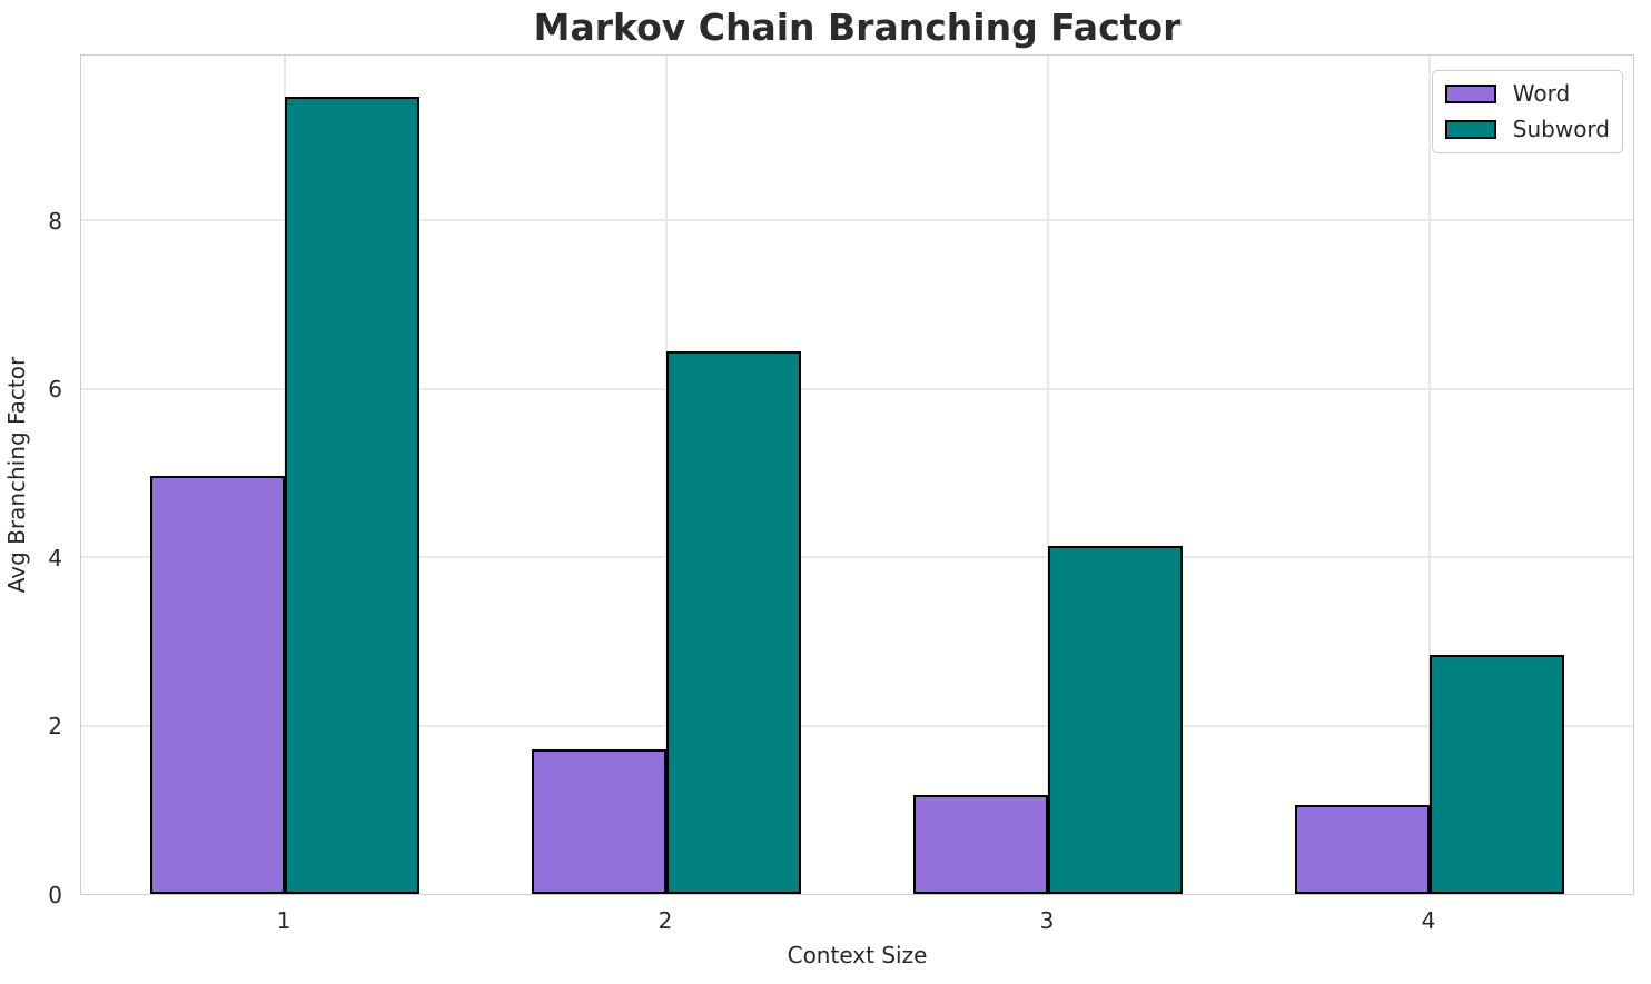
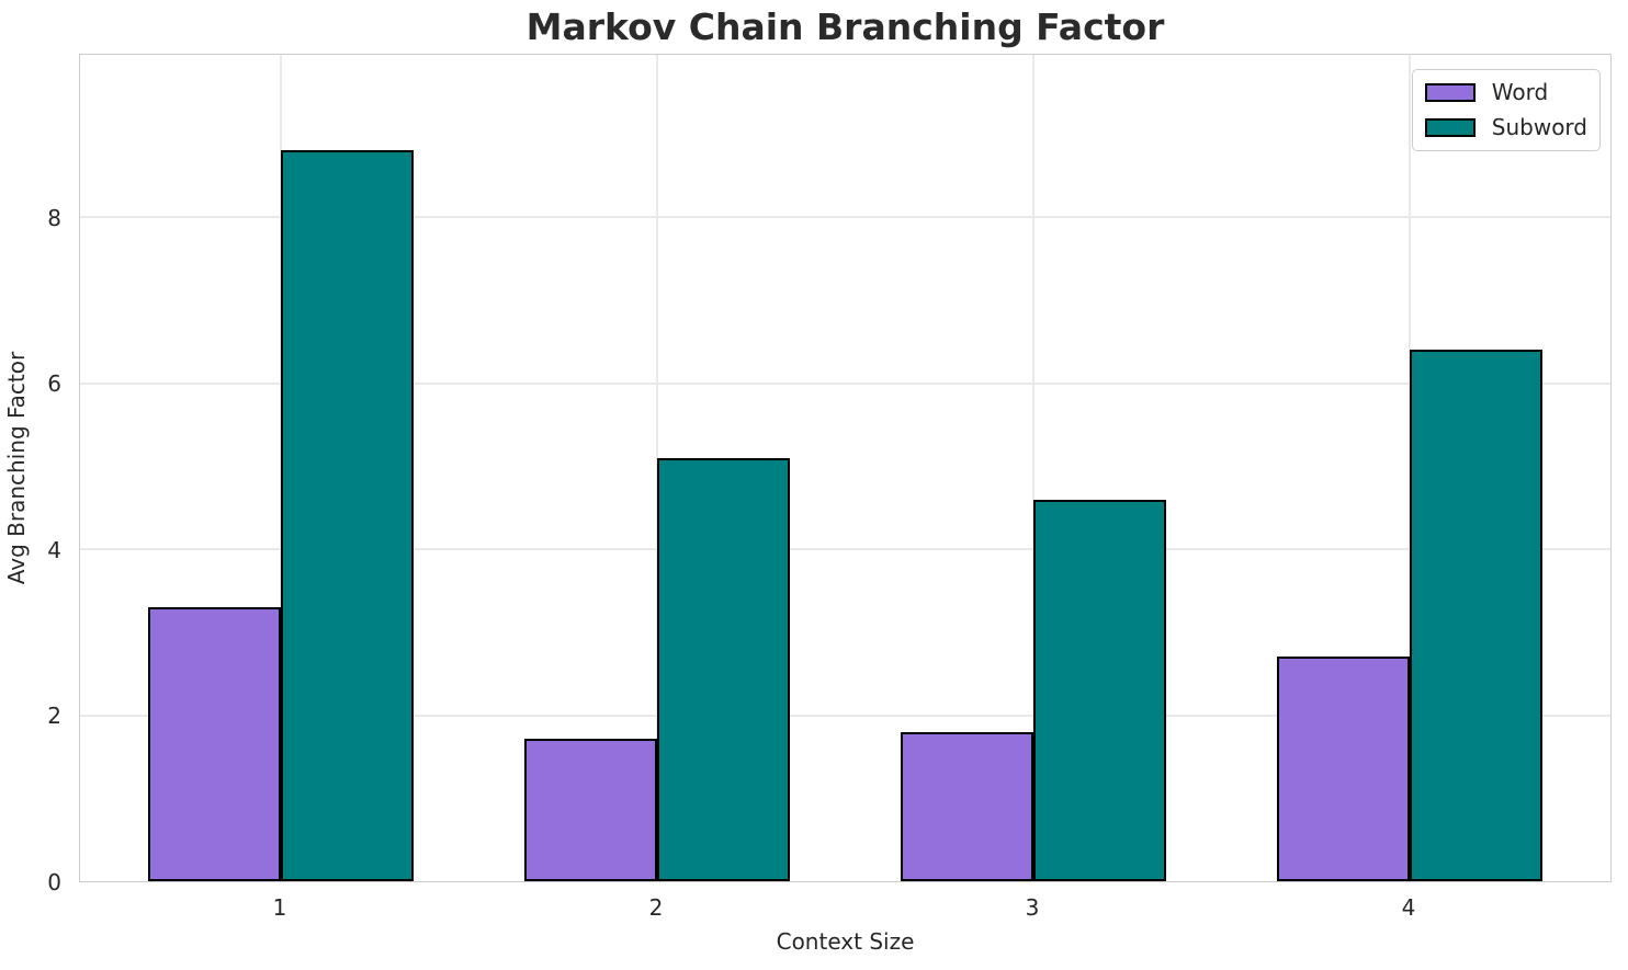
Word/1: 5.0 -> 3.3
Subword/1: 9.5 -> 8.8
Subword/2: 6.4 -> 5.1
Word/3: 1.2 -> 1.8
Subword/3: 4.1 -> 4.6
Word/4: 1.1 -> 2.7
Subword/4: 2.8 -> 6.4
